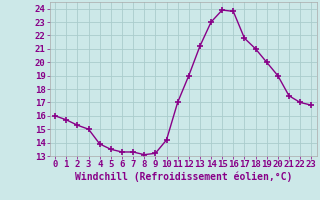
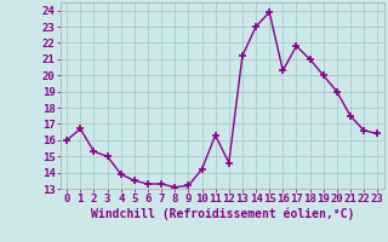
1: 15.7 -> 16.7
11: 17.0 -> 16.3
12: 19.0 -> 14.6
16: 23.8 -> 20.3
22: 17.0 -> 16.6
23: 16.8 -> 16.4
